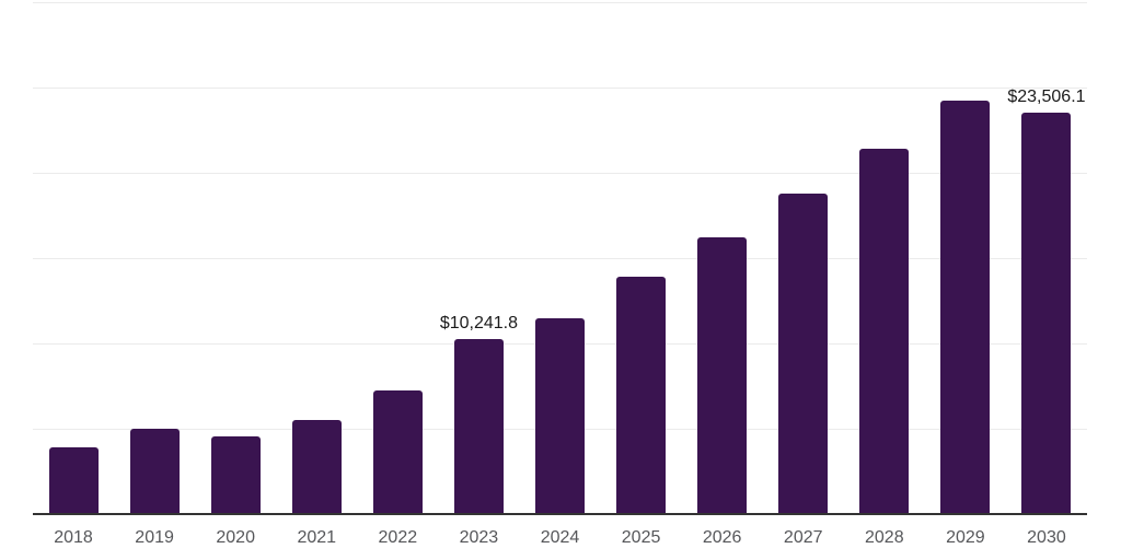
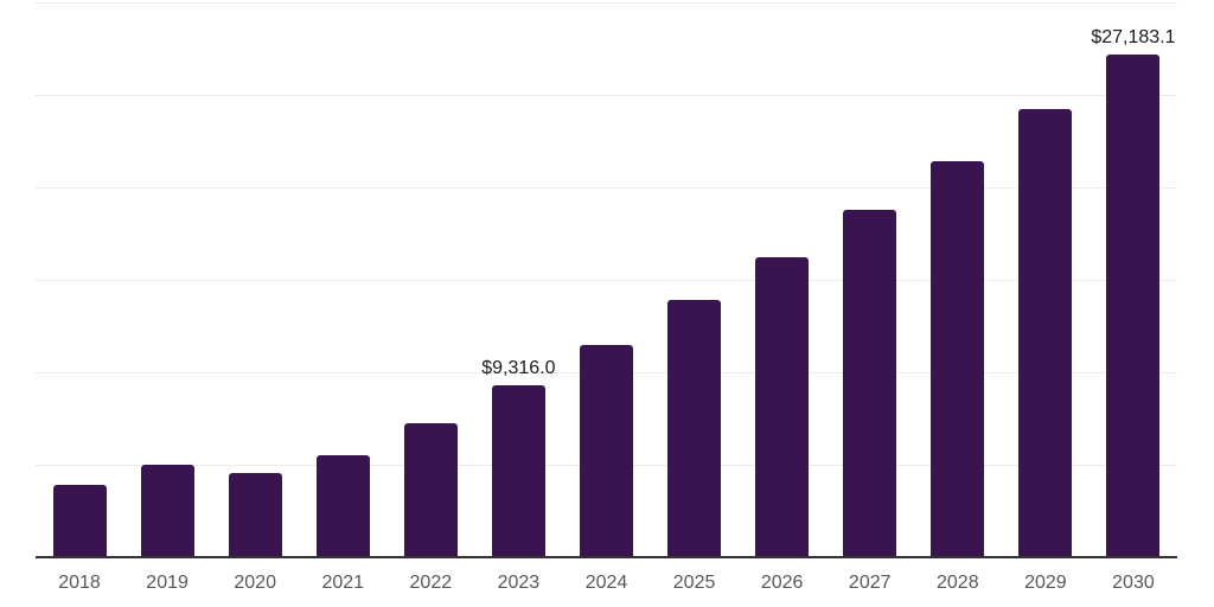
2023: $10,241.8 -> $9,316.0
2030: $23,506.1 -> $27,183.1
